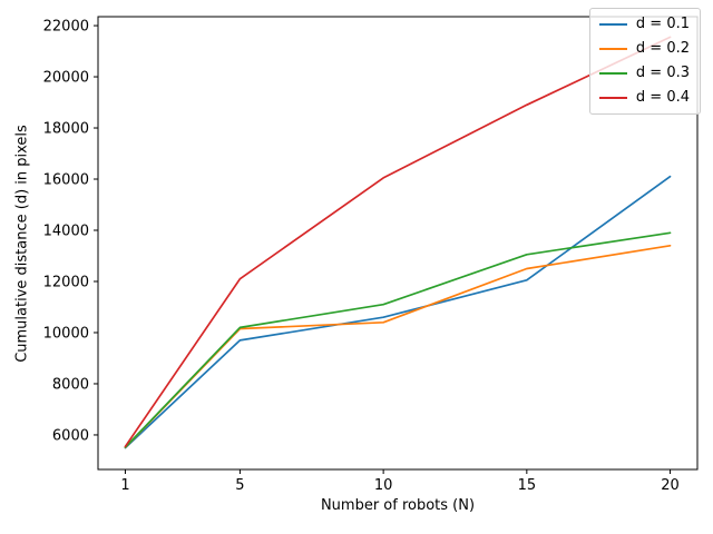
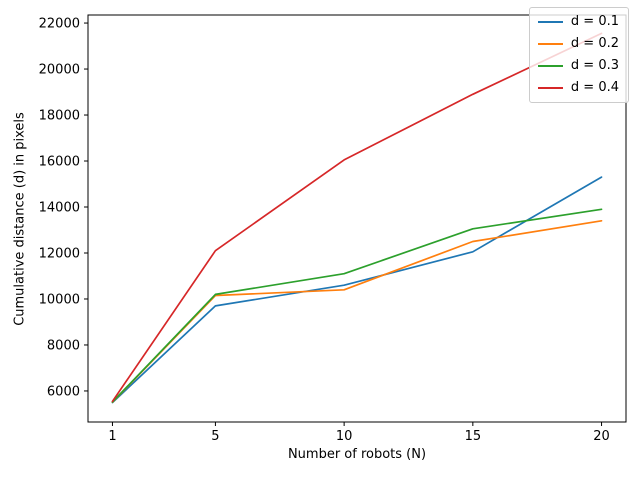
d = 0.1/20: 16100 -> 15300
